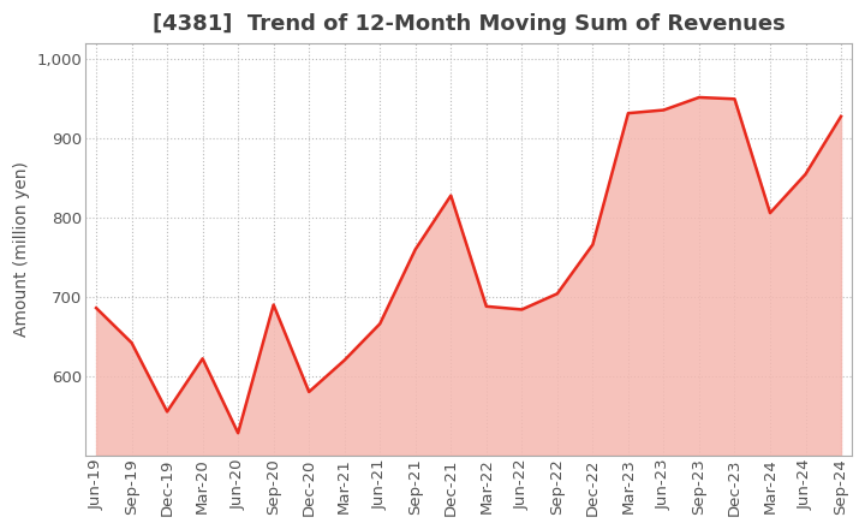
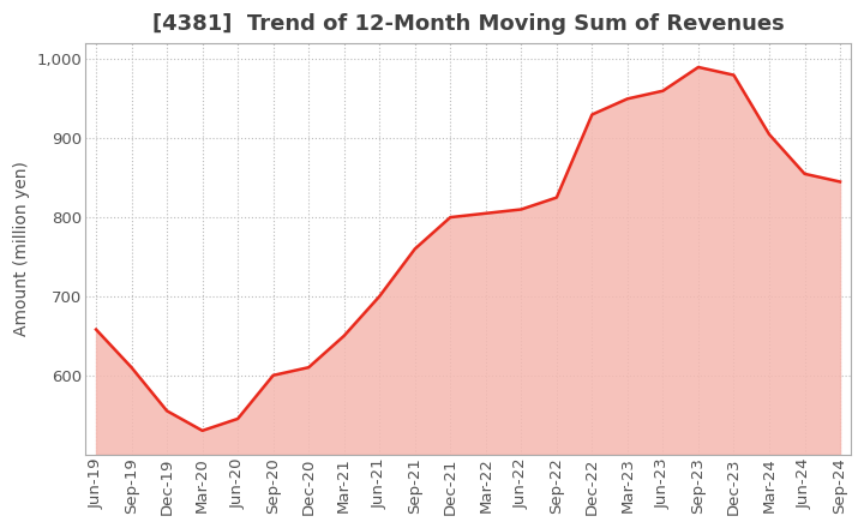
Jun-19: 686 -> 658
Sep-19: 642 -> 610
Mar-20: 622 -> 530
Jun-20: 528 -> 545
Sep-20: 690 -> 600
Dec-20: 580 -> 610
Mar-21: 620 -> 650
Jun-21: 666 -> 700
Dec-21: 828 -> 800
Mar-22: 688 -> 805
Jun-22: 684 -> 810
Sep-22: 704 -> 825
Dec-22: 766 -> 930
Mar-23: 932 -> 950
Jun-23: 936 -> 960
Sep-23: 952 -> 990
Dec-23: 950 -> 980
Mar-24: 806 -> 905
Sep-24: 928 -> 845
